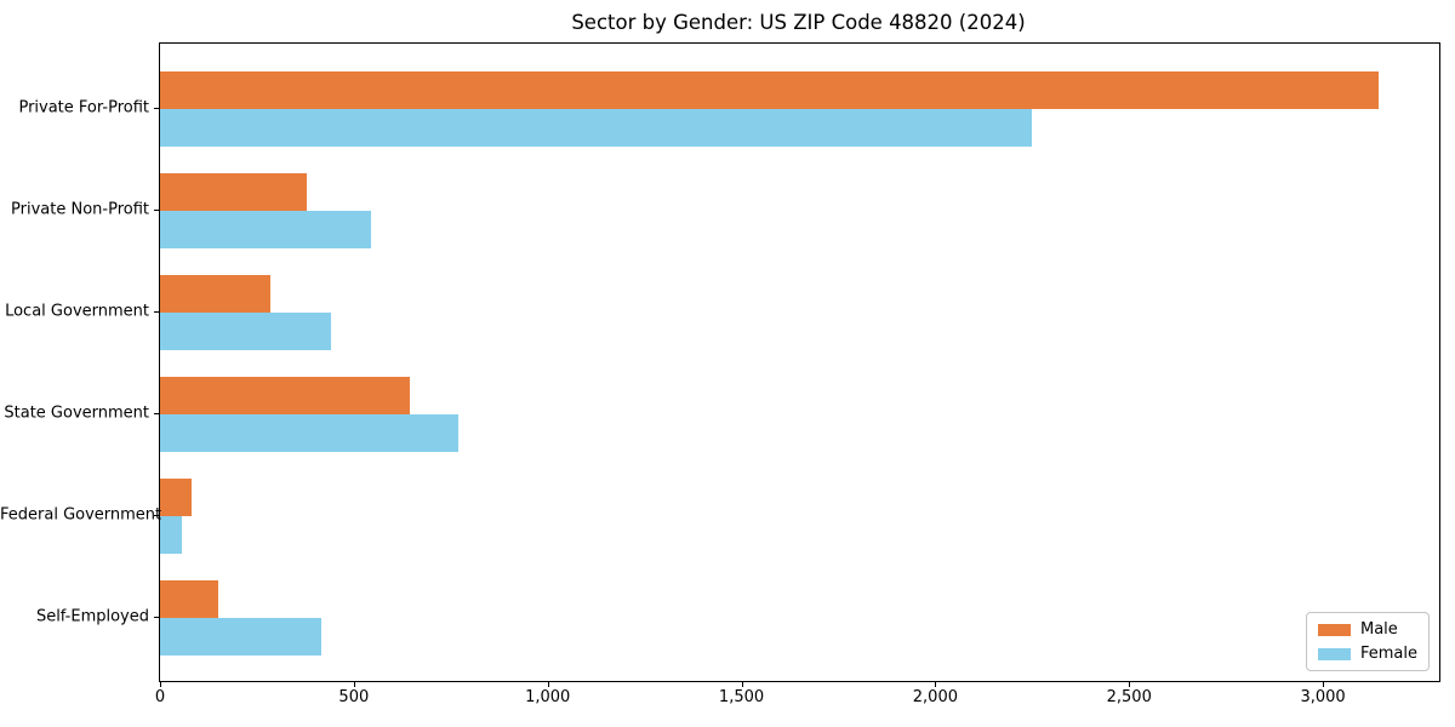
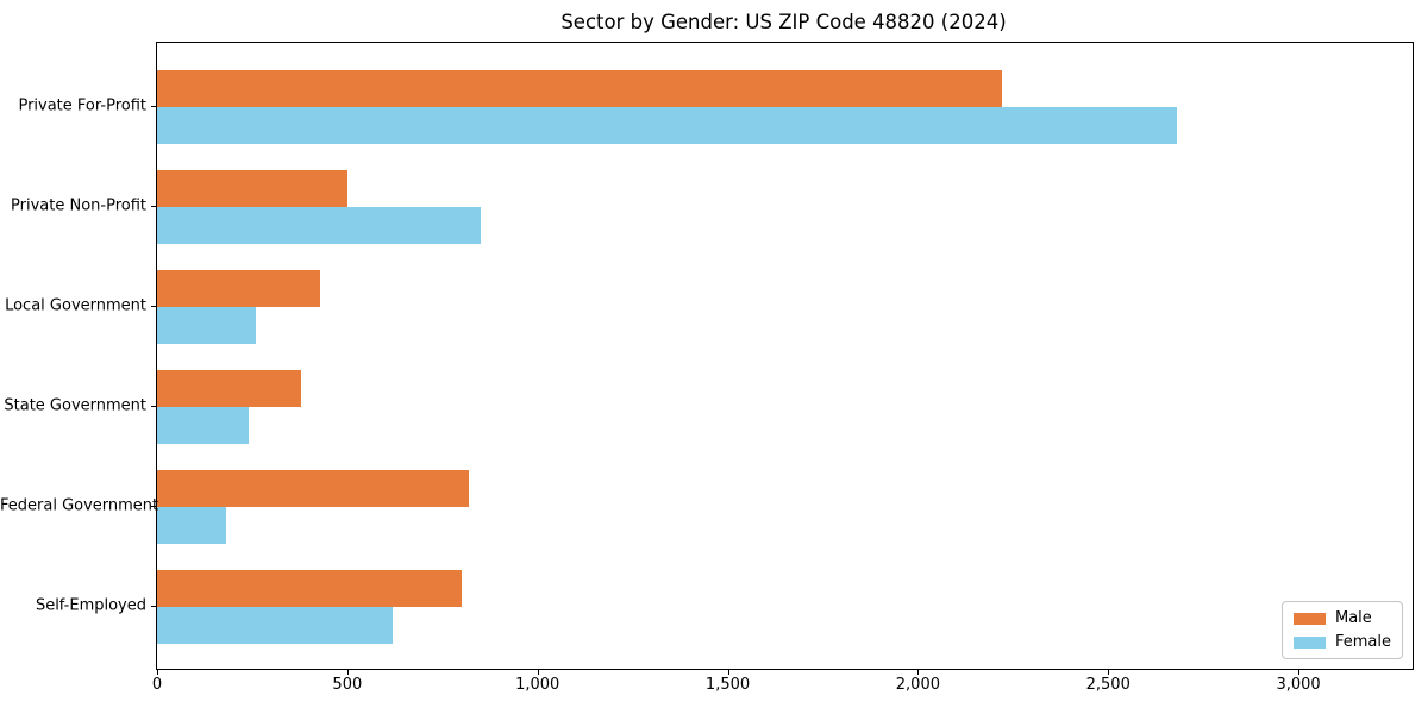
Male/Private For-Profit: 3140 -> 2220
Female/Private For-Profit: 2250 -> 2680
Male/Private Non-Profit: 380 -> 500
Female/Private Non-Profit: 540 -> 850
Male/Local Government: 280 -> 430
Female/Local Government: 440 -> 260
Male/State Government: 640 -> 380
Female/State Government: 770 -> 240
Male/Federal Government: 80 -> 820
Female/Federal Government: 60 -> 180
Male/Self-Employed: 150 -> 800
Female/Self-Employed: 420 -> 620
